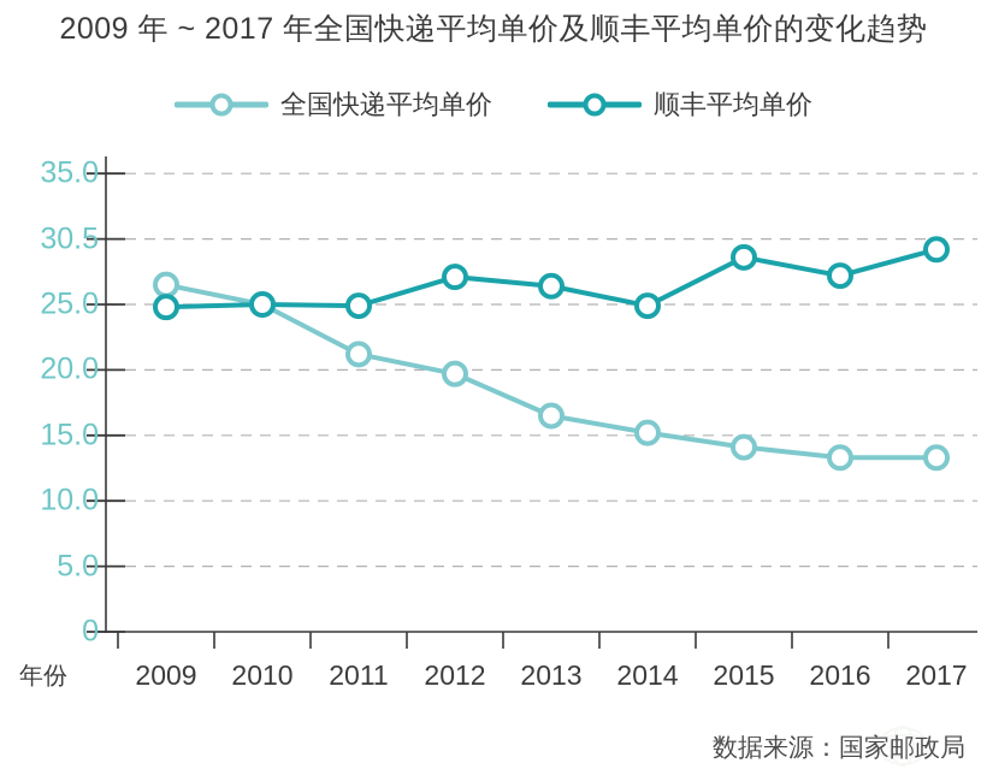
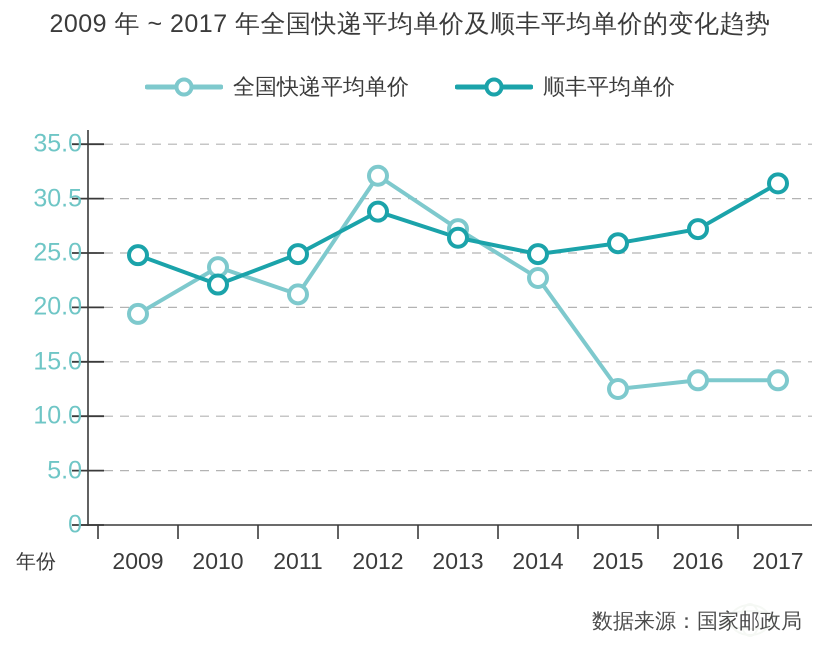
全国快递平均单价/2009: 26.5 -> 19.4
全国快递平均单价/2010: 25.0 -> 23.7
顺丰平均单价/2010: 25.0 -> 22.1
全国快递平均单价/2012: 19.7 -> 32.1
顺丰平均单价/2012: 27.1 -> 28.8
全国快递平均单价/2013: 16.5 -> 27.2
全国快递平均单价/2014: 15.2 -> 22.7
全国快递平均单价/2015: 14.1 -> 12.5
顺丰平均单价/2015: 28.6 -> 25.9
顺丰平均单价/2017: 29.2 -> 31.4
